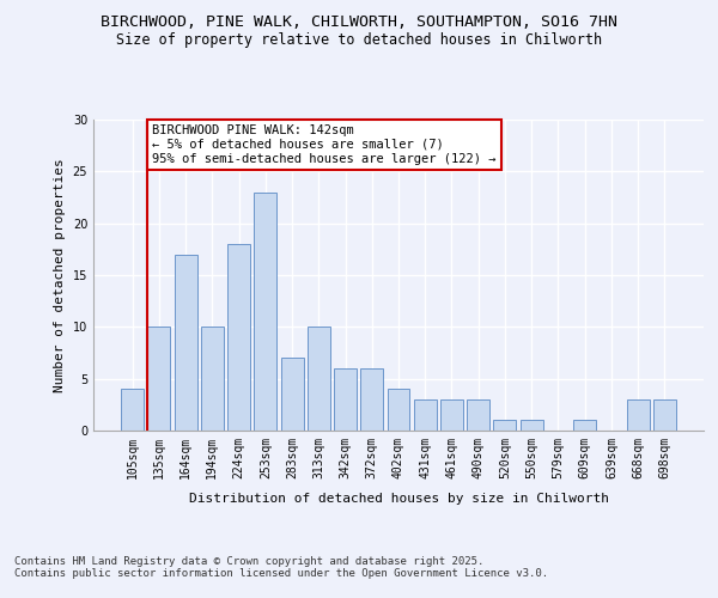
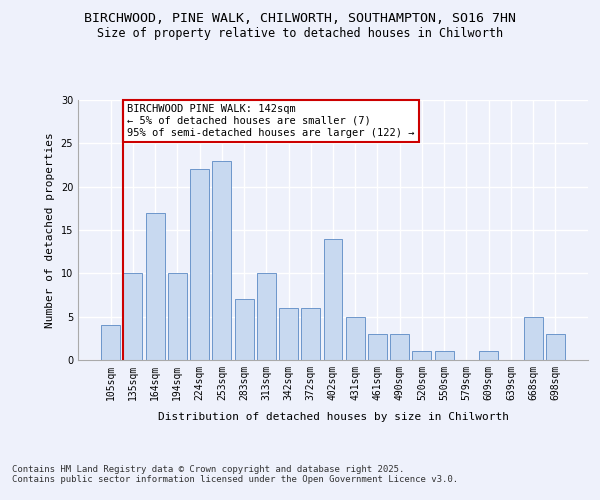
224sqm: 18 -> 22
402sqm: 4 -> 14
431sqm: 3 -> 5
668sqm: 3 -> 5
